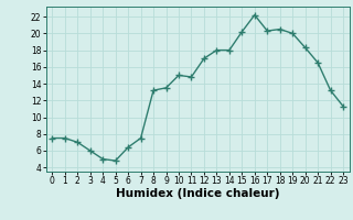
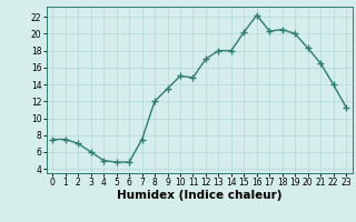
6: 6.4 -> 4.8
8: 13.2 -> 12.0
22: 13.2 -> 14.0
